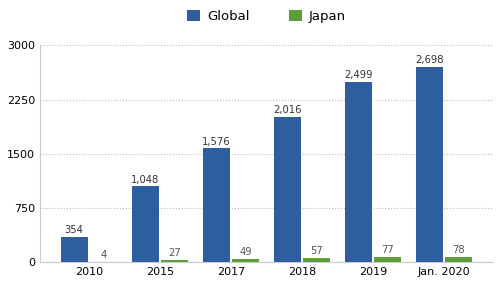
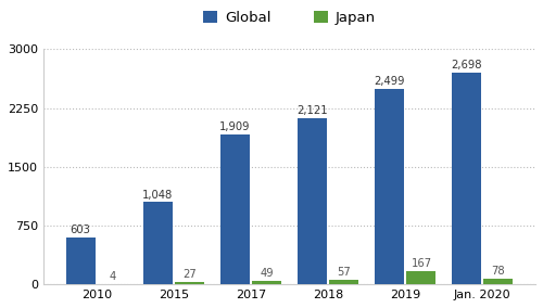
Global/2010: 354 -> 603
Global/2017: 1,576 -> 1,909
Global/2018: 2,016 -> 2,121
Japan/2019: 77 -> 167
